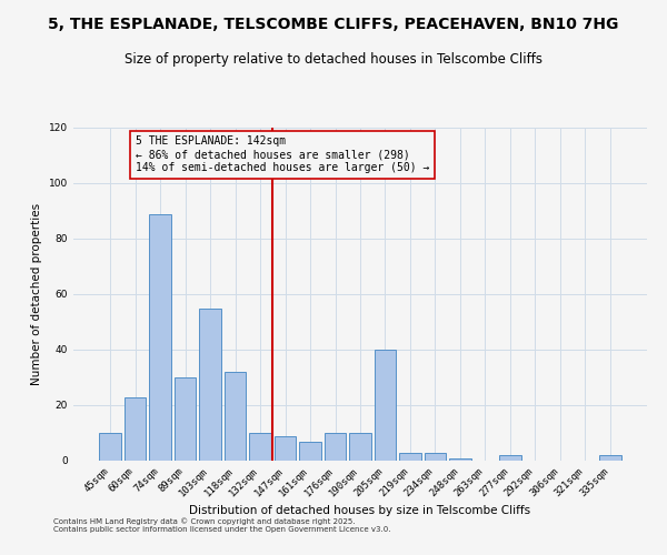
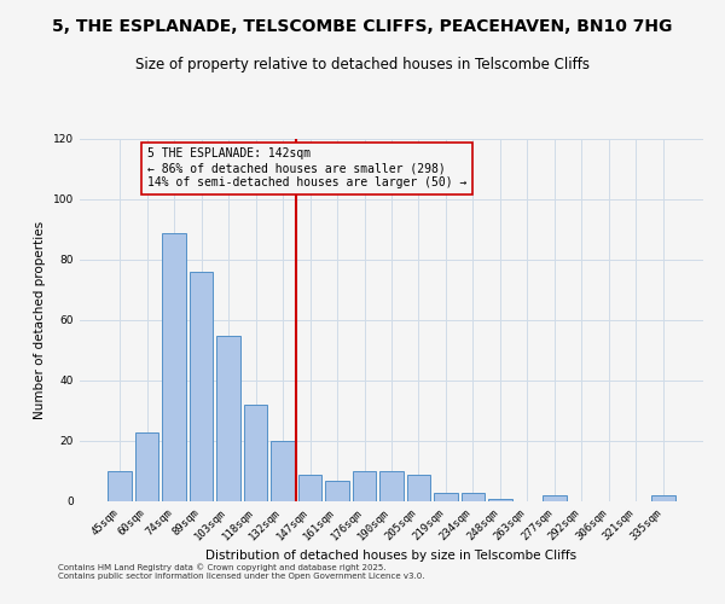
89sqm: 30 -> 76
132sqm: 10 -> 20
205sqm: 40 -> 9
